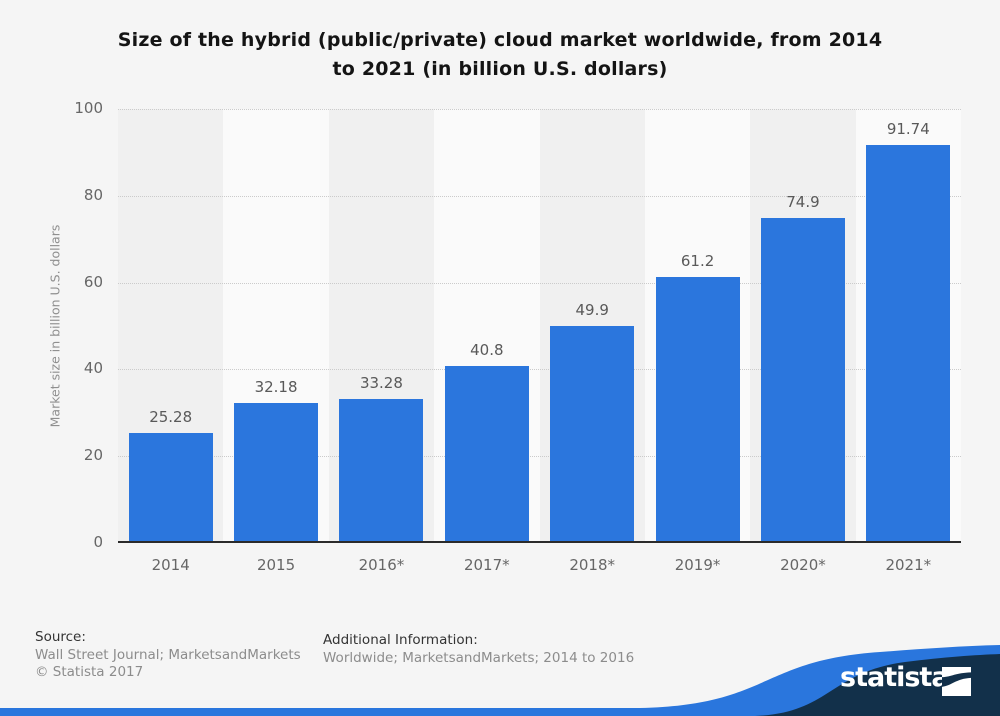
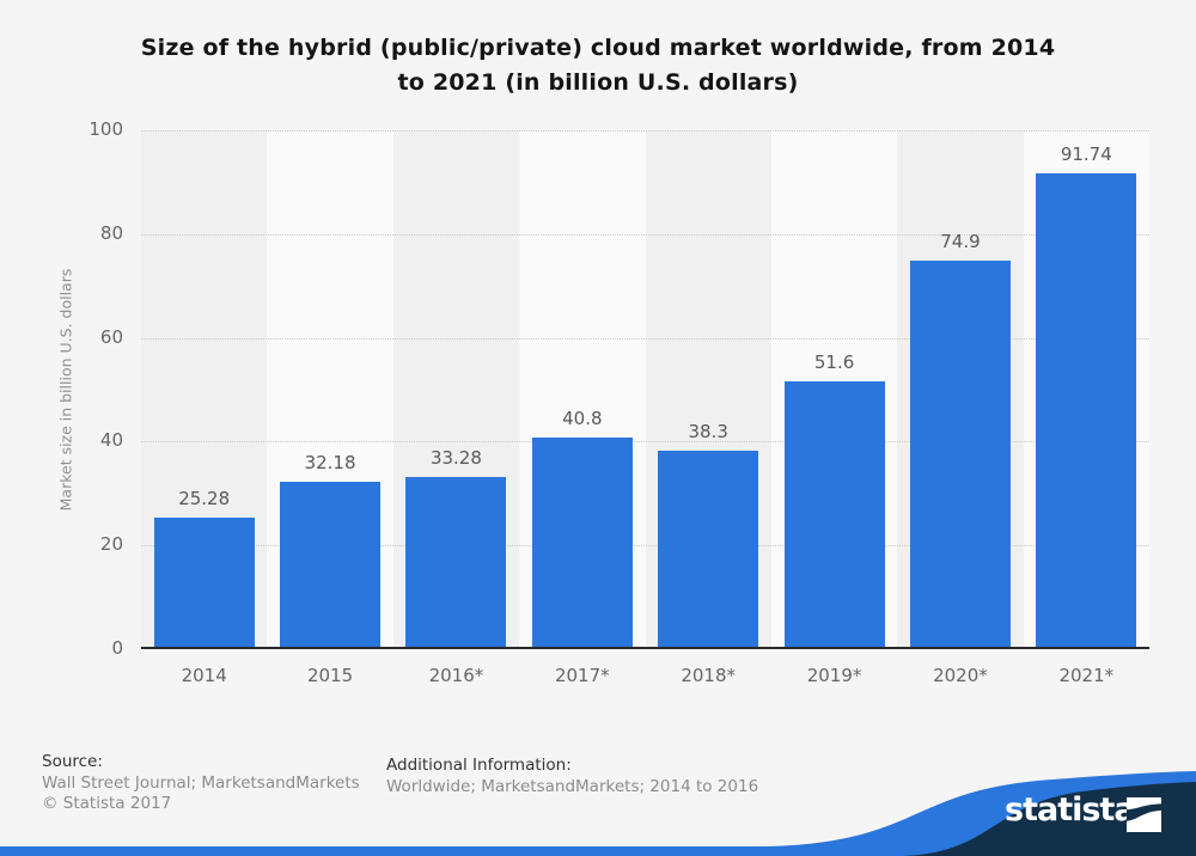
2018*: 49.9 -> 38.3
2019*: 61.2 -> 51.6
